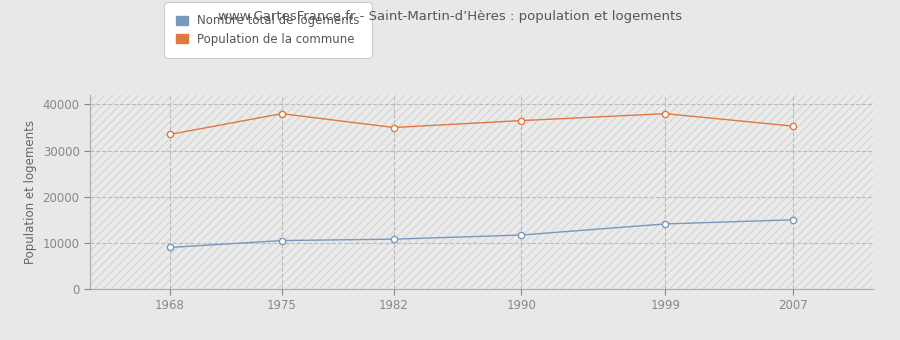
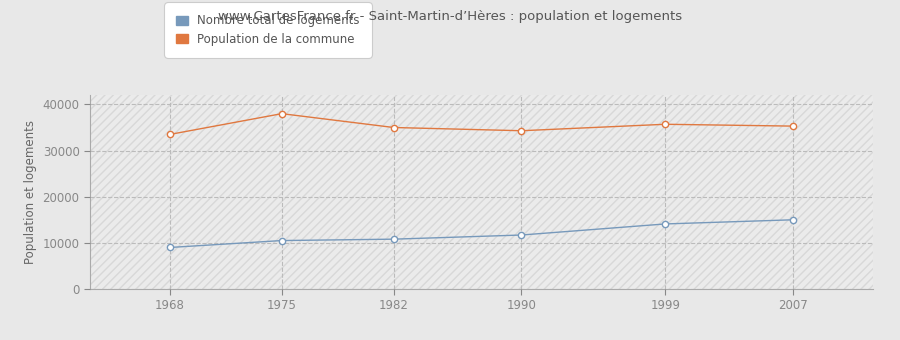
Population de la commune/1990: 36500 -> 34300
Population de la commune/1999: 38000 -> 35700
